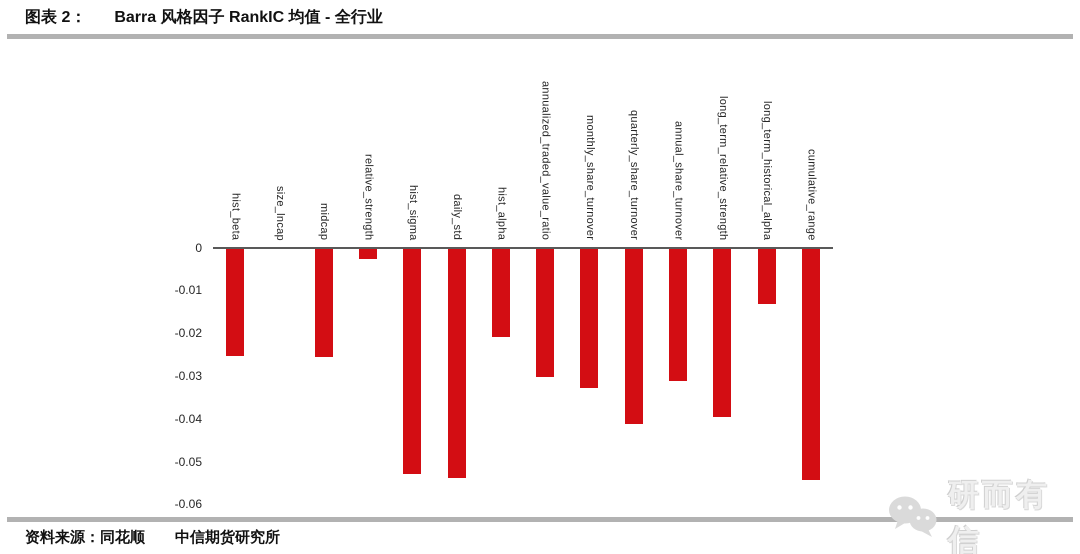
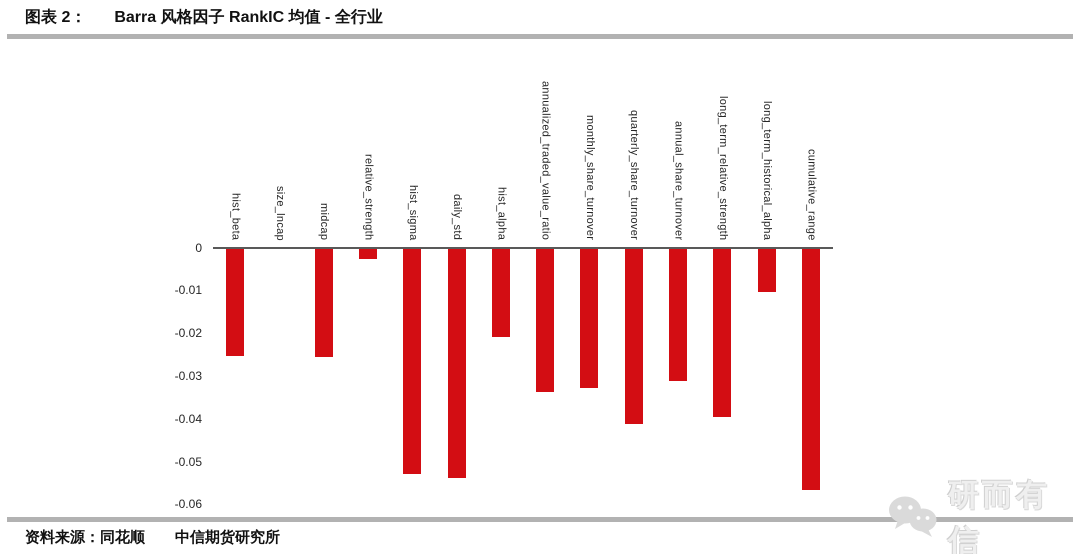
annualized_traded_value_ratio: -0.030 -> -0.034
long_term_historical_alpha: -0.013 -> -0.010
cumulative_range: -0.054 -> -0.057
